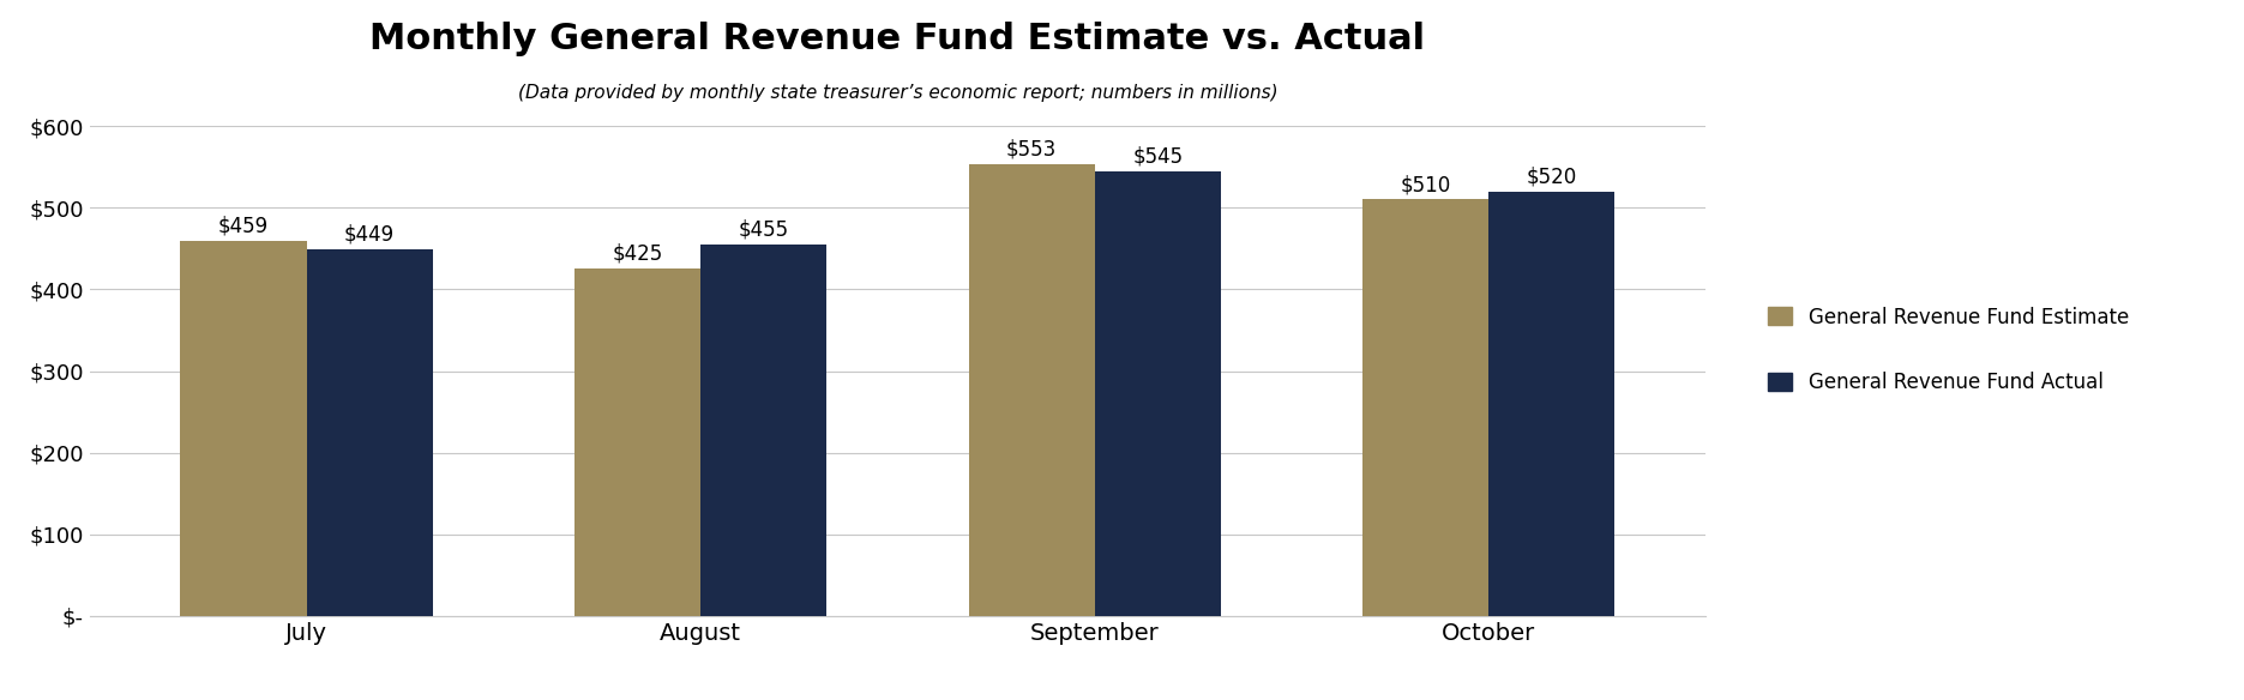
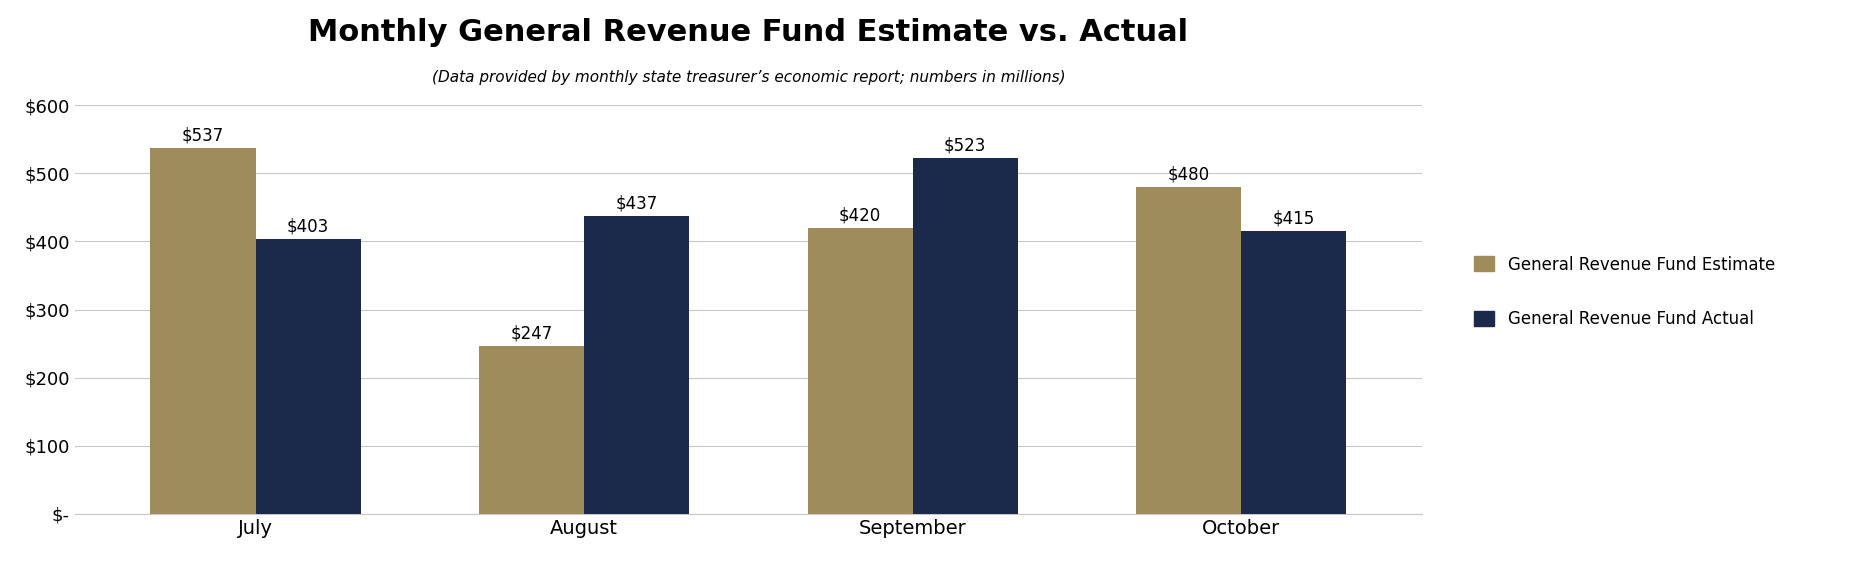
General Revenue Fund Estimate/July: $459 -> $537
General Revenue Fund Actual/July: $449 -> $403
General Revenue Fund Estimate/August: $425 -> $247
General Revenue Fund Actual/August: $455 -> $437
General Revenue Fund Estimate/September: $553 -> $420
General Revenue Fund Actual/September: $545 -> $523
General Revenue Fund Estimate/October: $510 -> $480
General Revenue Fund Actual/October: $520 -> $415
